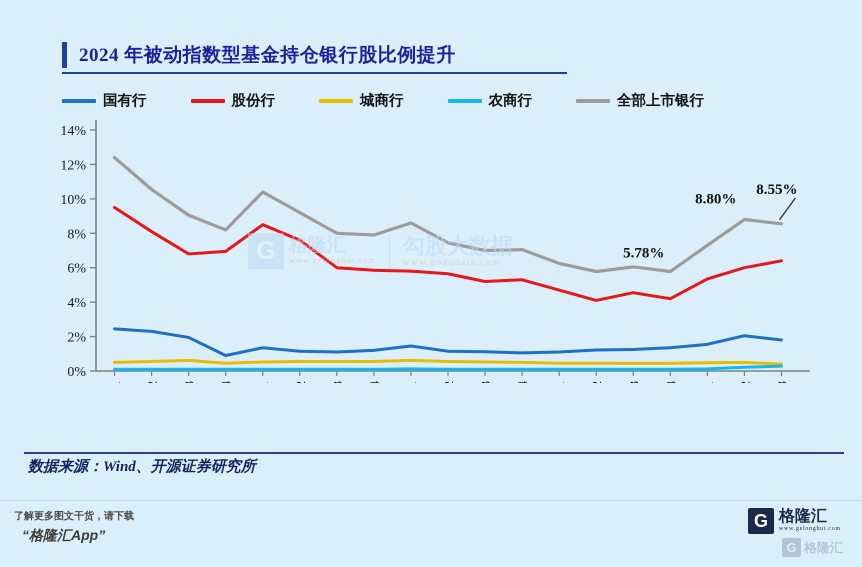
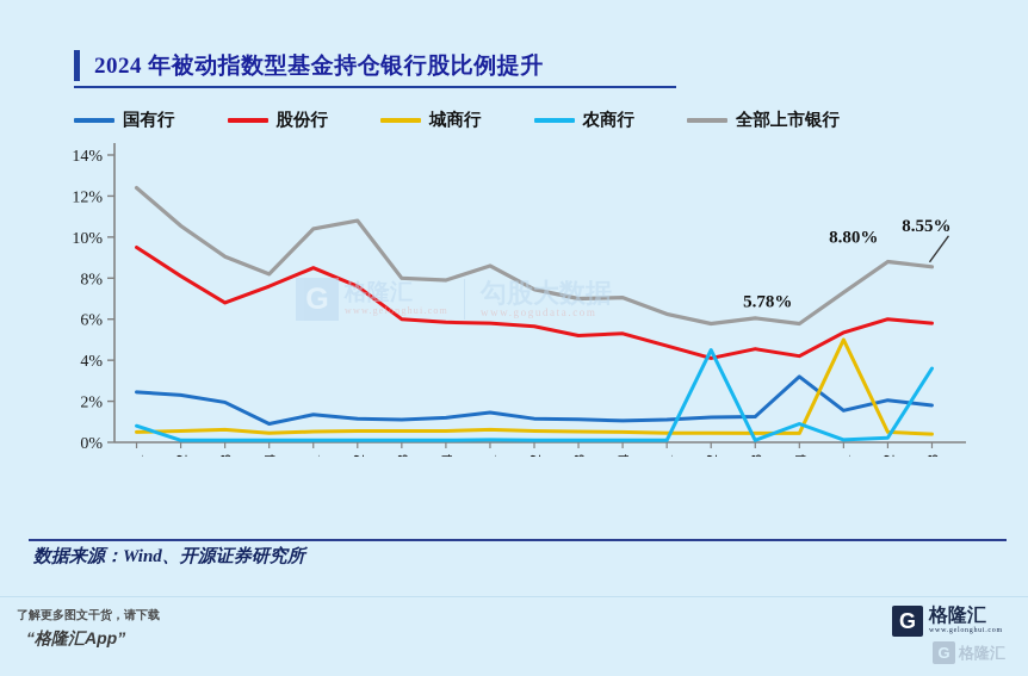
农商行/2020Q1: 0.1% -> 0.8%
股份行/2020Q4: 7.0% -> 7.6%
全部上市银行/2021Q2: 9.2% -> 10.8%
农商行/2023Q2: 0.1% -> 4.5%
国有行/2023Q4: 1.4% -> 3.2%
农商行/2023Q4: 0.1% -> 0.9%
城商行/2024Q1: 0.5% -> 5.0%
股份行/2024Q3: 6.4% -> 5.8%
农商行/2024Q3: 0.3% -> 3.6%
